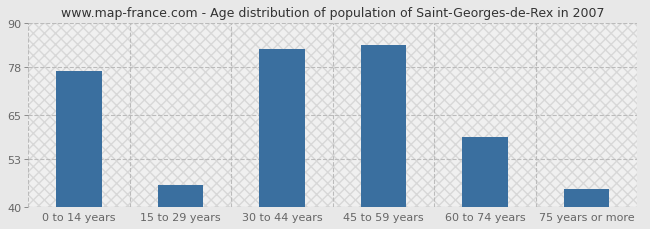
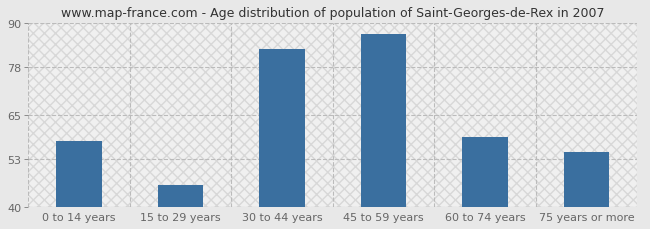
0 to 14 years: 77 -> 58
45 to 59 years: 84 -> 87
75 years or more: 45 -> 55
